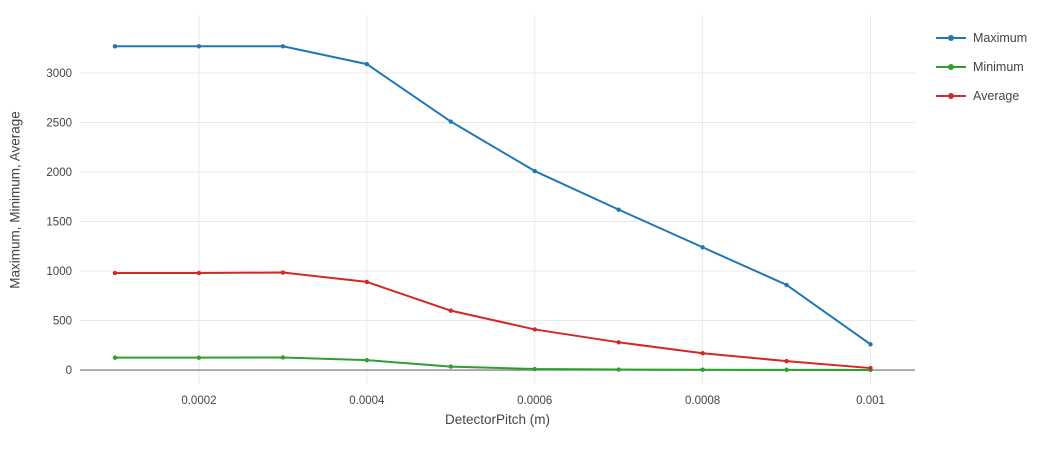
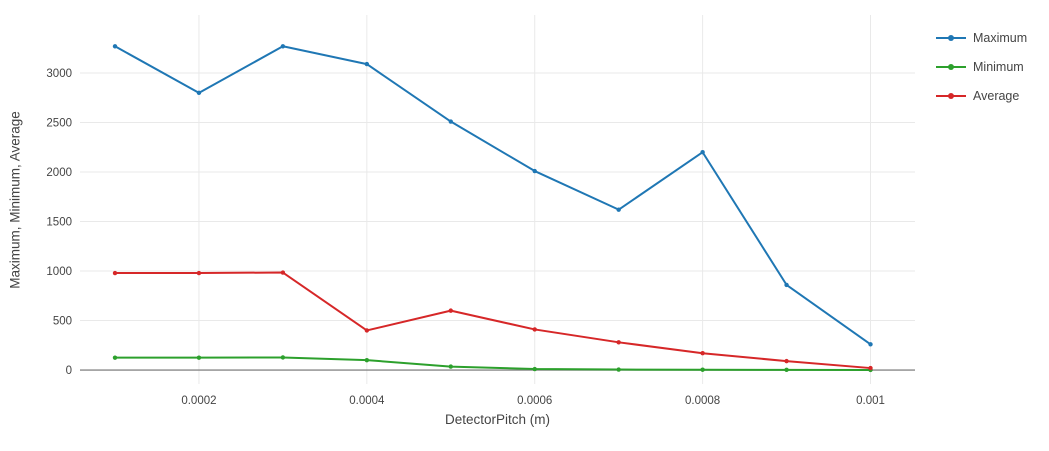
Maximum/0.0002: 3300 -> 2800
Average/0.0004: 900 -> 400
Maximum/0.0008: 1200 -> 2200
